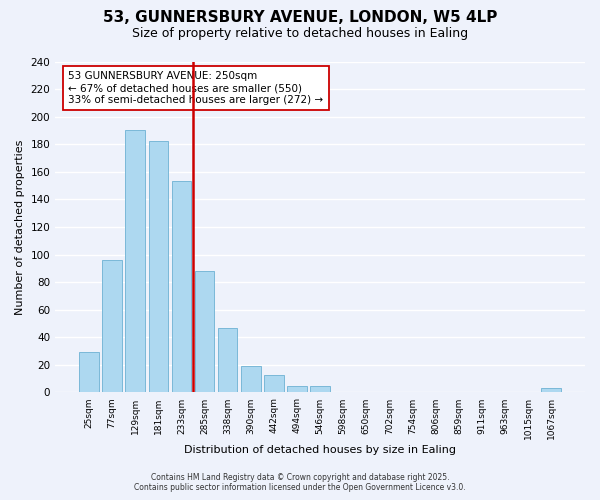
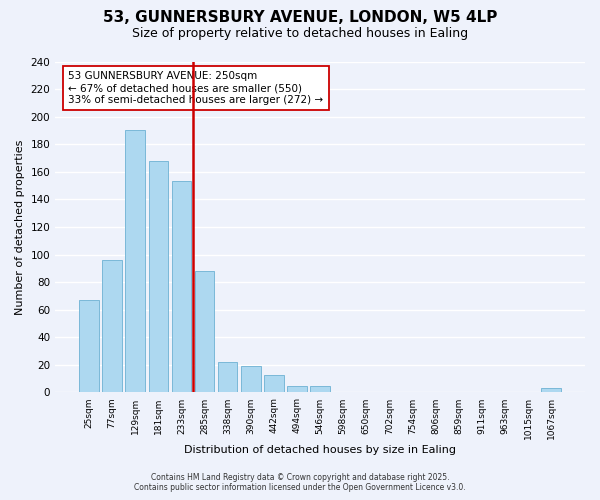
25sqm: 29 -> 67
181sqm: 182 -> 168
338sqm: 47 -> 22
